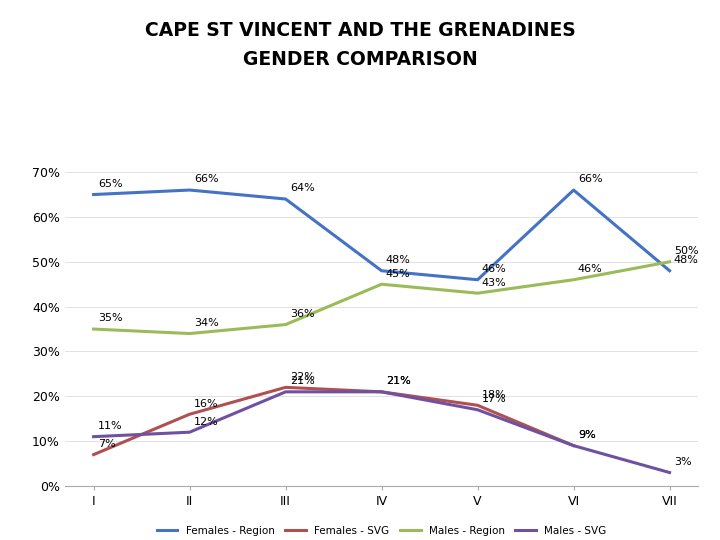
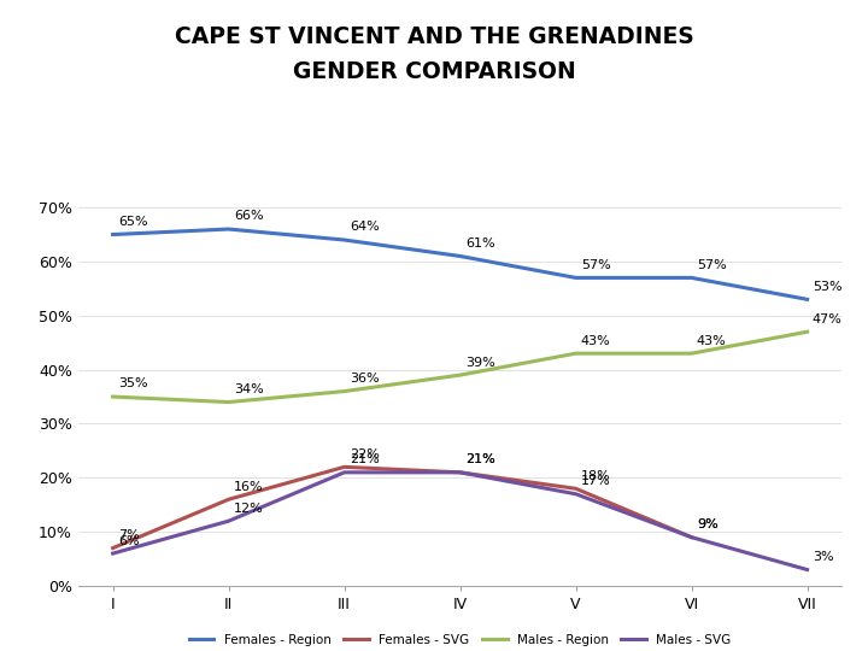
Males - SVG/I: 11% -> 6%
Females - Region/IV: 48% -> 61%
Males - Region/IV: 45% -> 39%
Females - Region/V: 46% -> 57%
Females - Region/VI: 66% -> 57%
Males - Region/VI: 46% -> 43%
Females - Region/VII: 48% -> 53%
Males - Region/VII: 50% -> 47%
